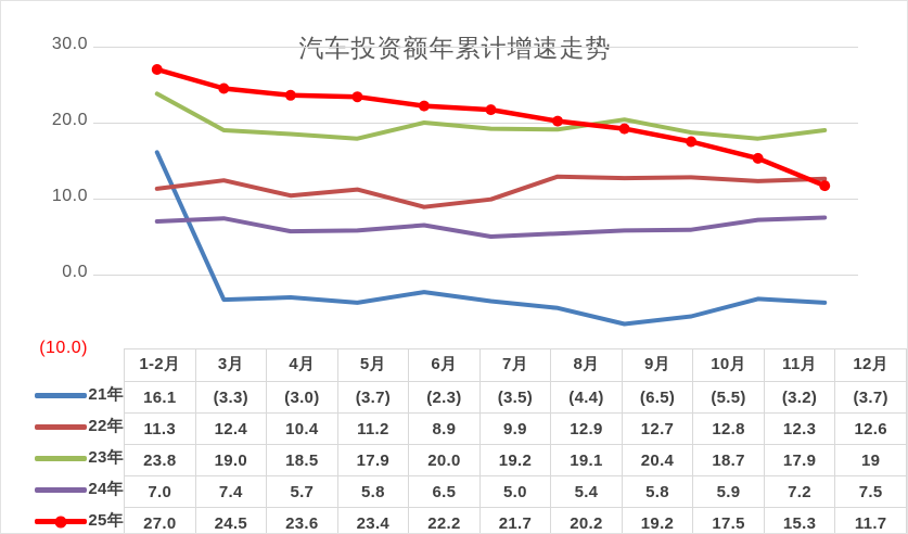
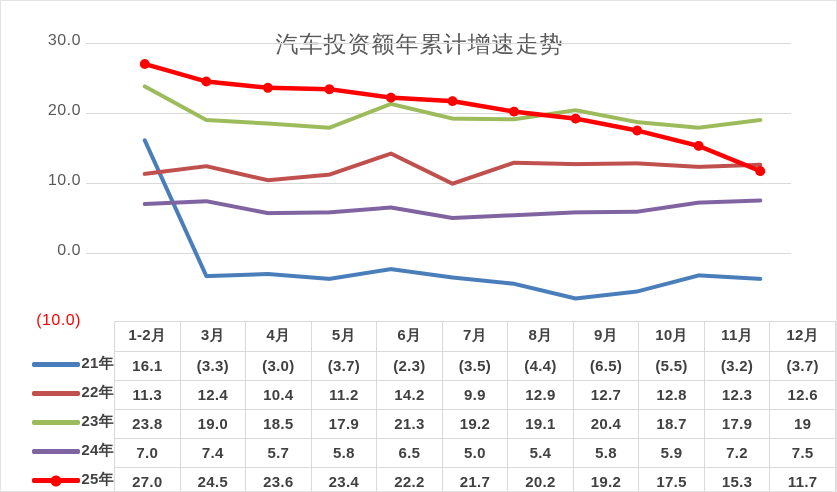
22年/6月: 8.9 -> 14.2
23年/6月: 20.0 -> 21.3
